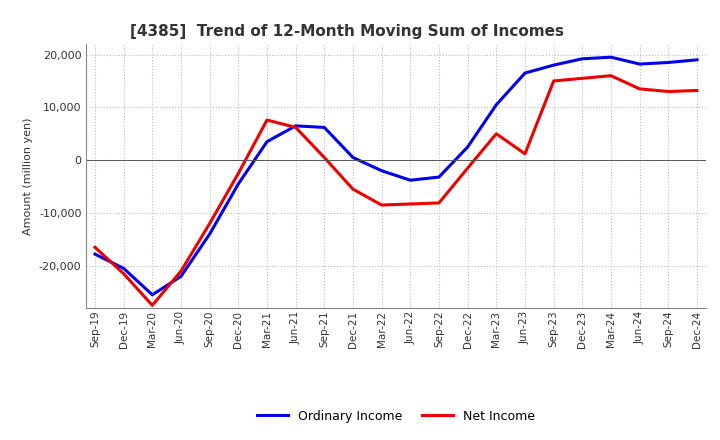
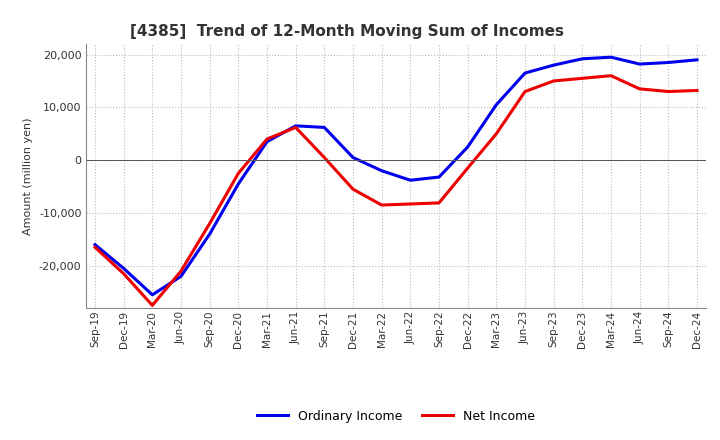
Ordinary Income/Sep-19: -17,800 -> -16,000
Net Income/Mar-21: 7,600 -> 4,000
Net Income/Jun-23: 1,200 -> 13,000
